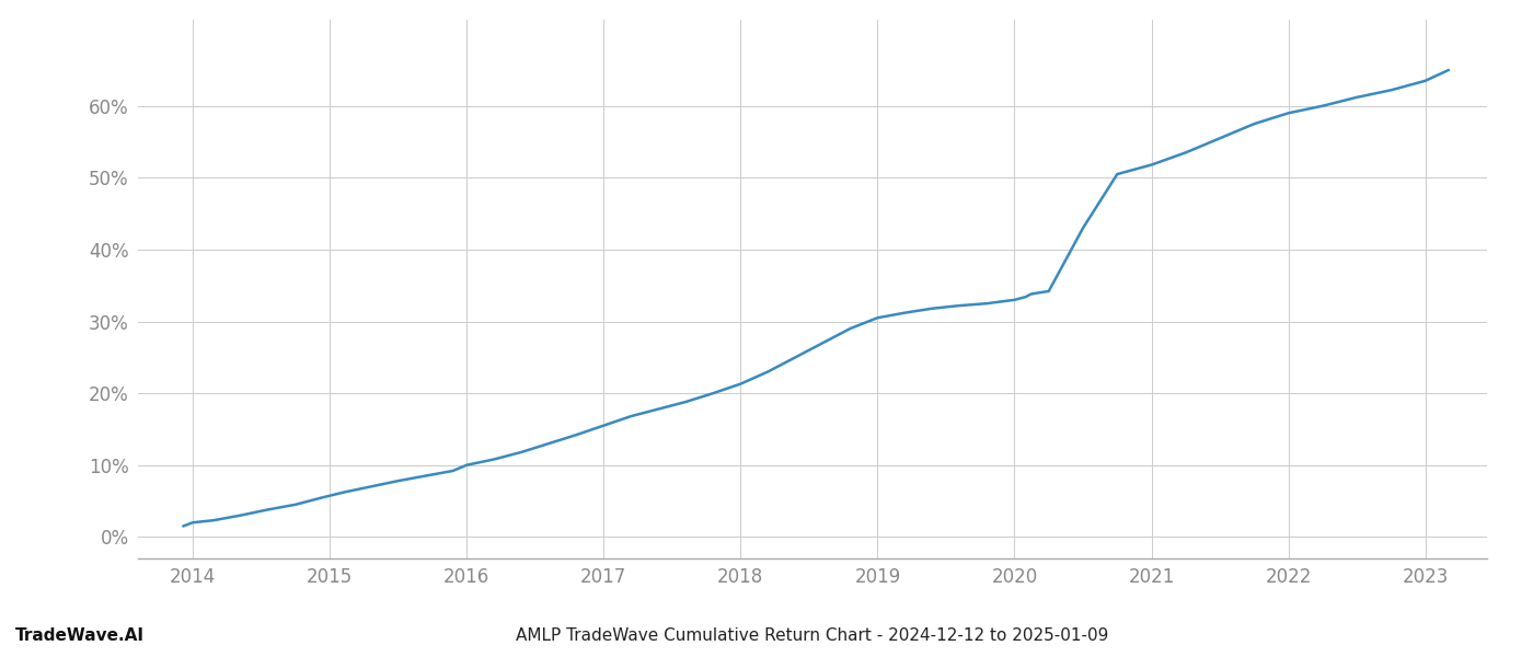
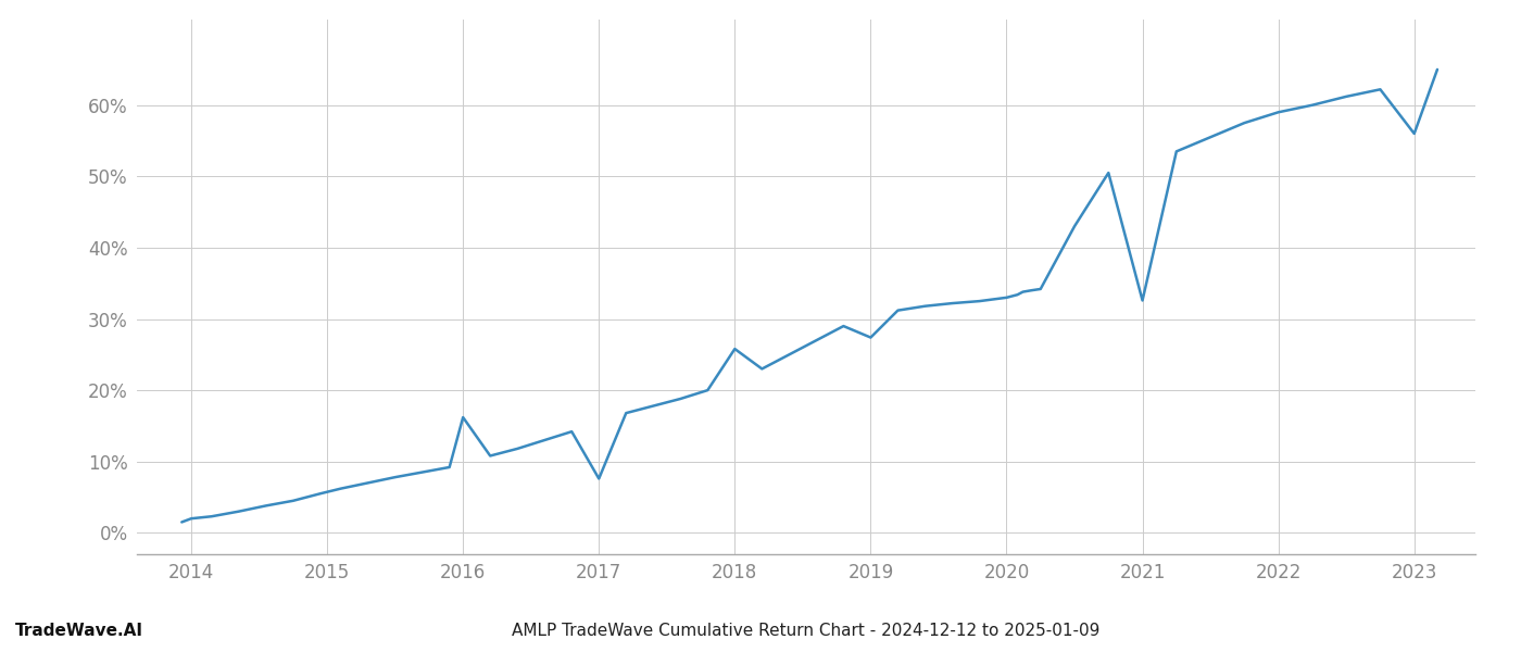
2016: 10.0% -> 16.2%
2017: 15.5% -> 7.6%
2018: 21.3% -> 25.8%
2019: 30.5% -> 27.4%
2021: 51.8% -> 32.6%
2023: 63.5% -> 56.0%
